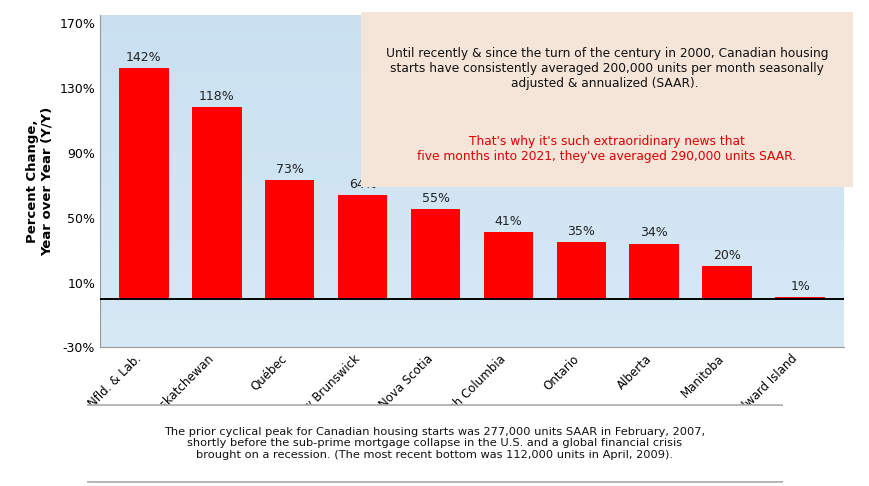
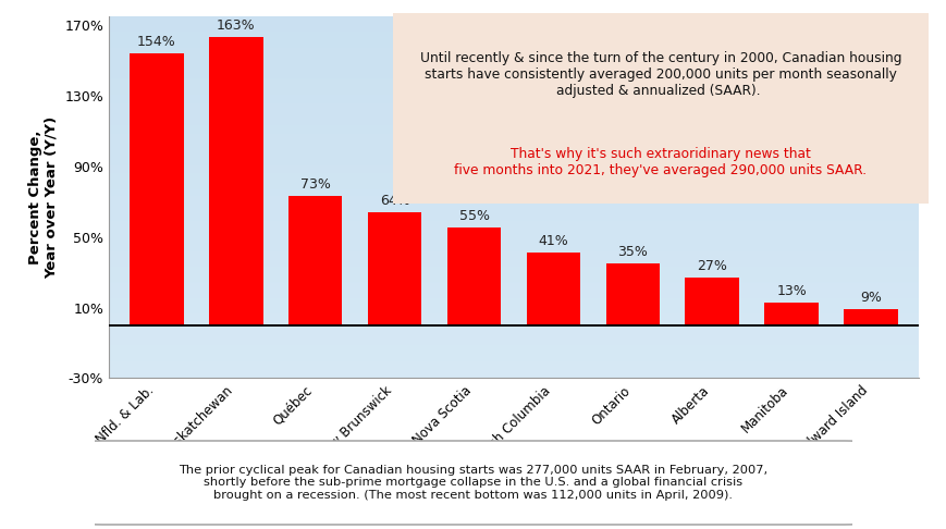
Nfld. & Lab.: 142% -> 154%
Saskatchewan: 118% -> 163%
Alberta: 34% -> 27%
Manitoba: 20% -> 13%
Prince Edward Island: 1% -> 9%
